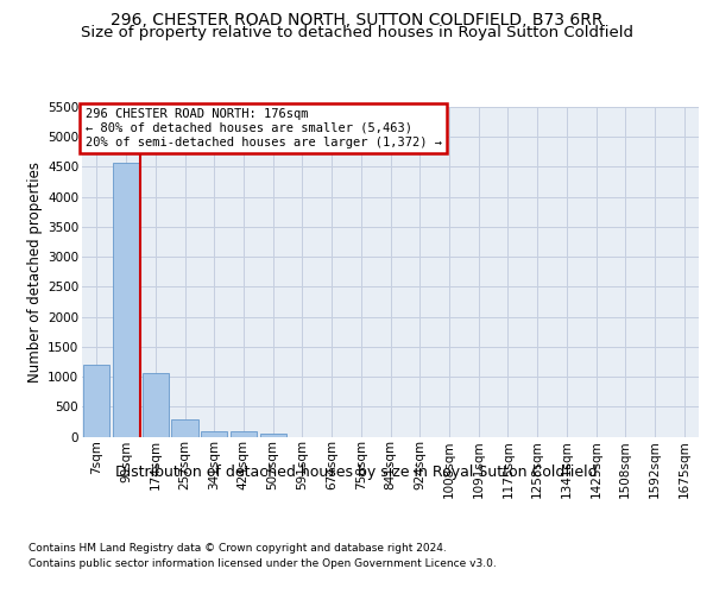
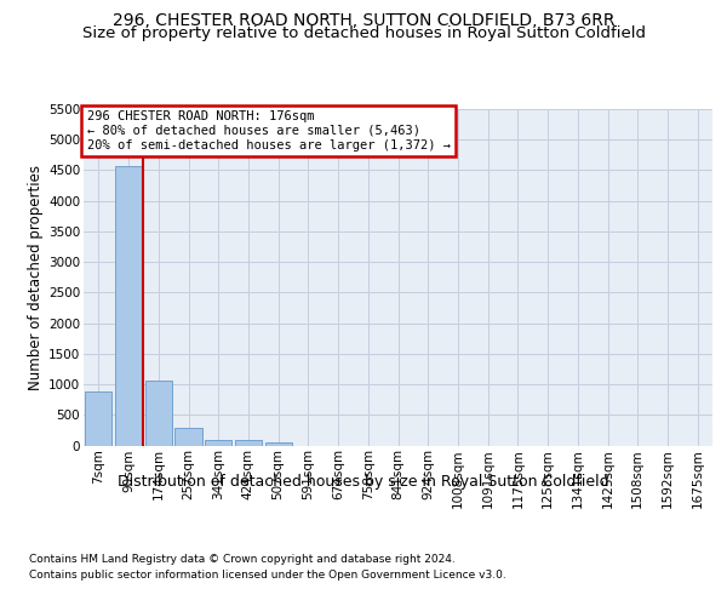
7sqm: 1200 -> 880
